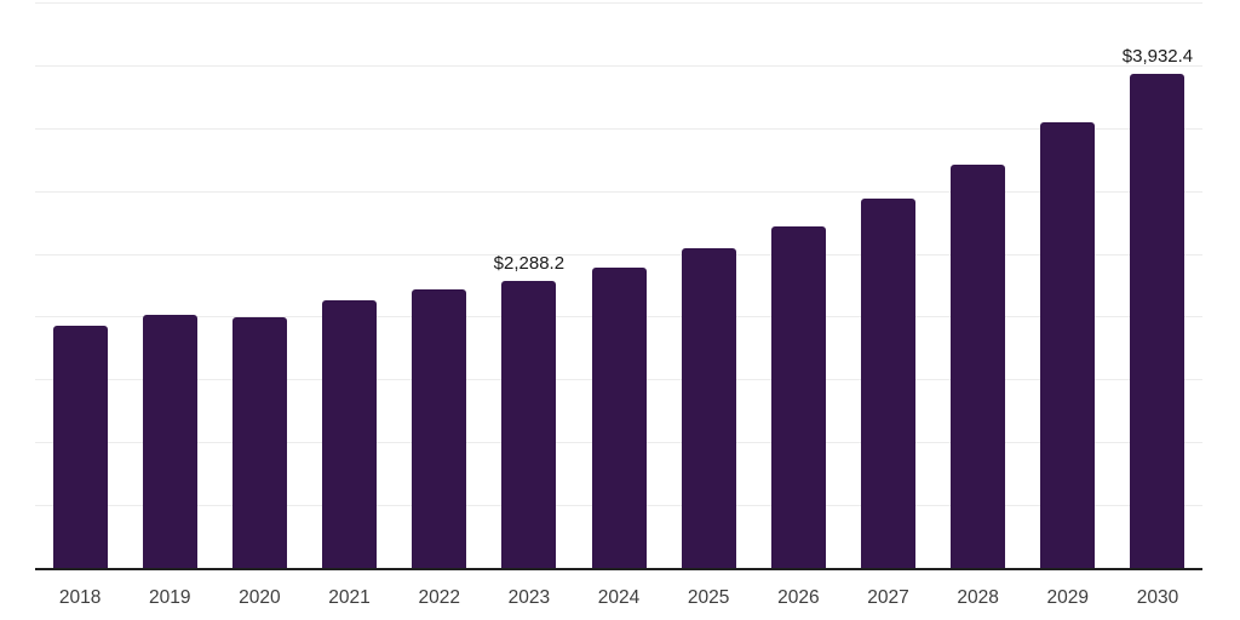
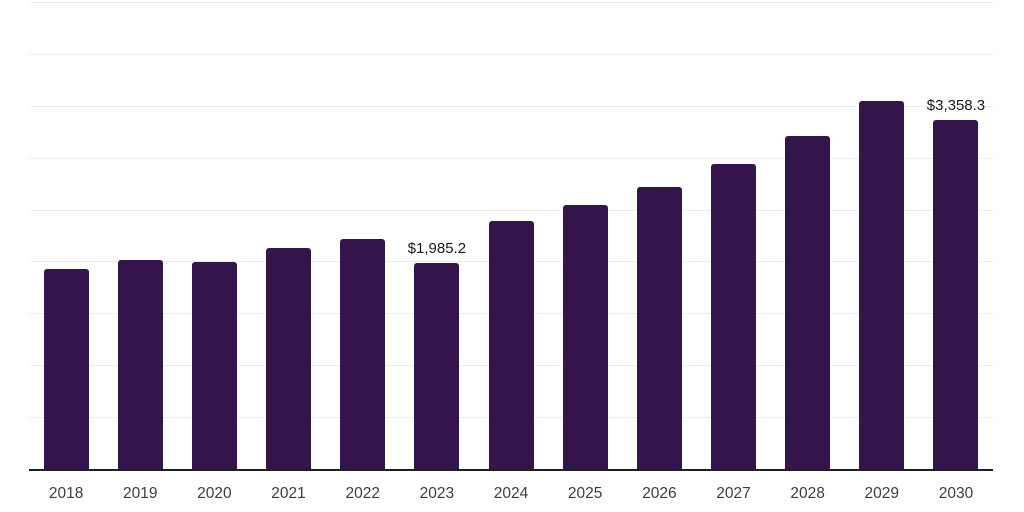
2023: $2,288.2 -> $1,985.2
2030: $3,932.4 -> $3,358.3
